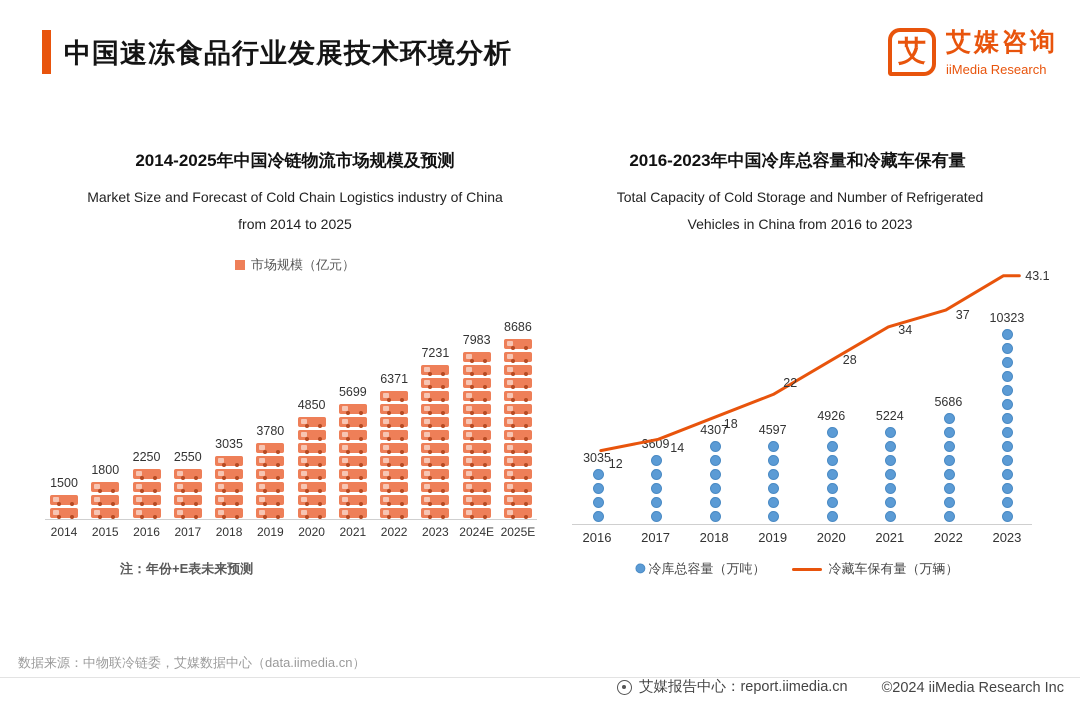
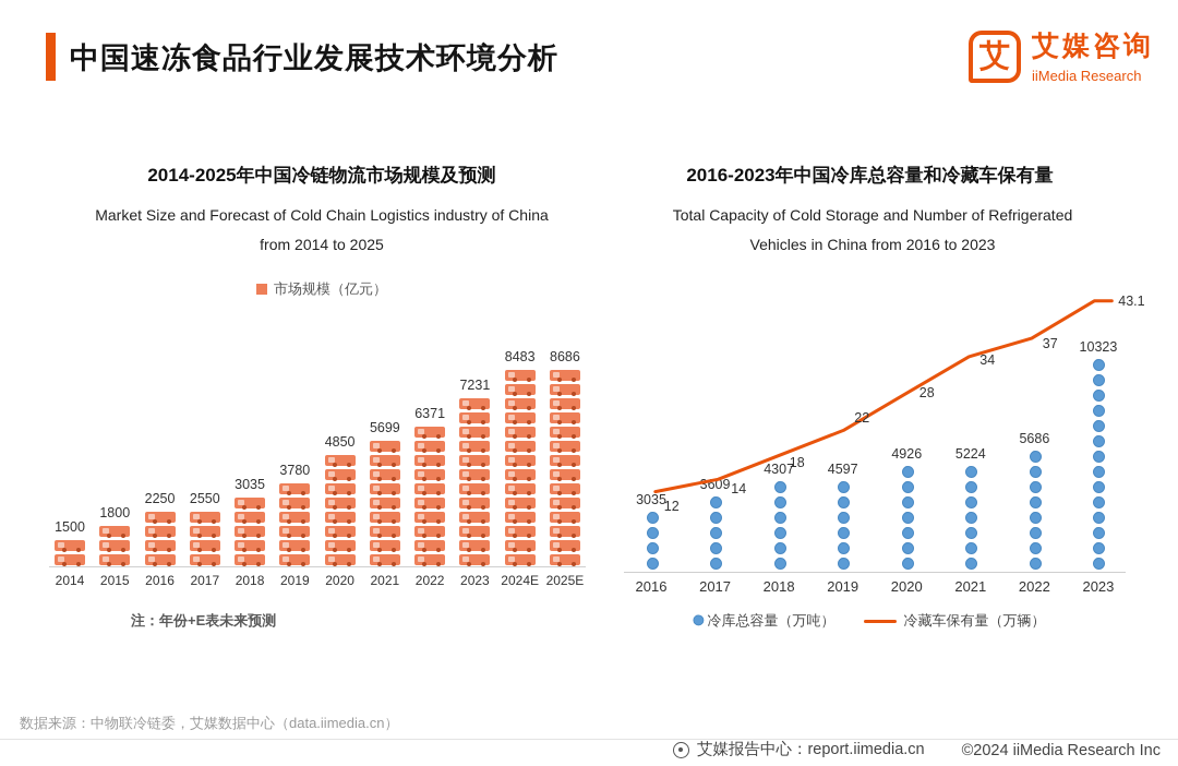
2014-2025年中国冷链物流市场规模及预测/2024E: 7983 -> 8483
